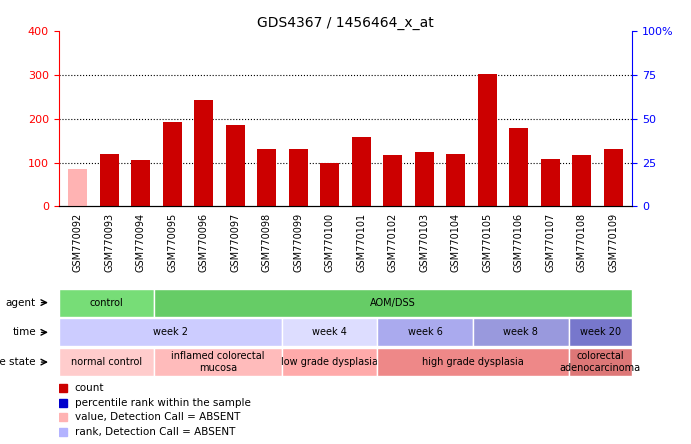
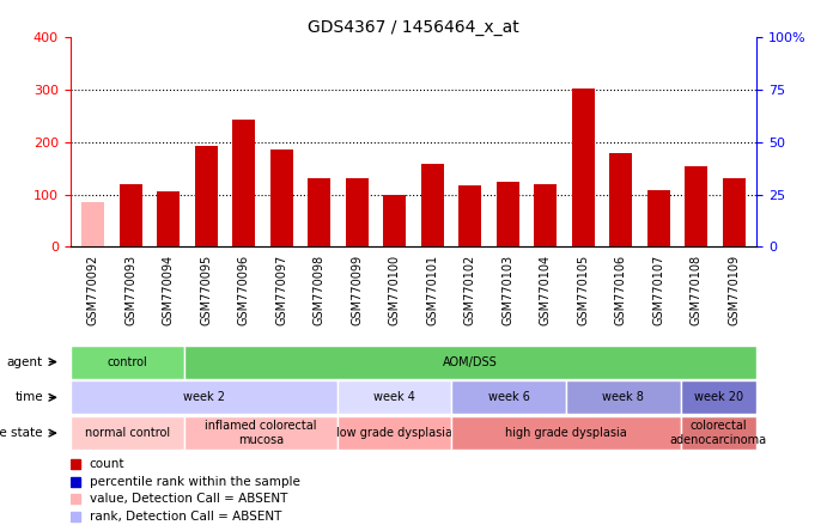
GSM770108: 118 -> 155
